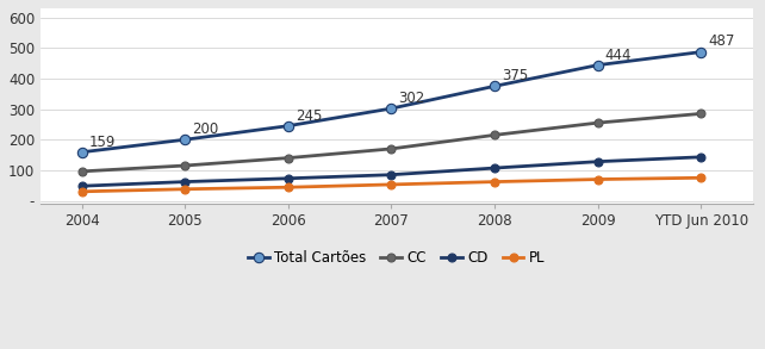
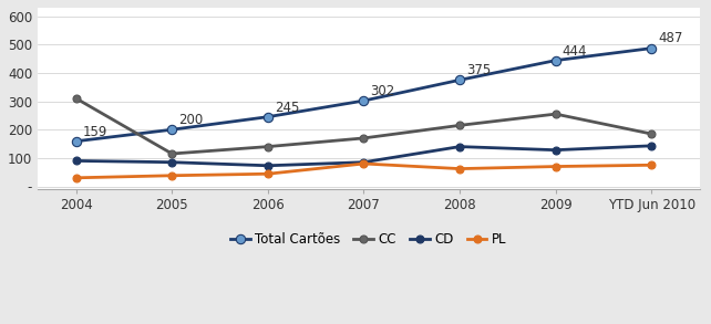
CC/2004: 96 -> 310
CD/2004: 48 -> 90
CD/2005: 62 -> 85
PL/2007: 53 -> 80
CD/2008: 107 -> 140
CC/YTD Jun 2010: 285 -> 185
